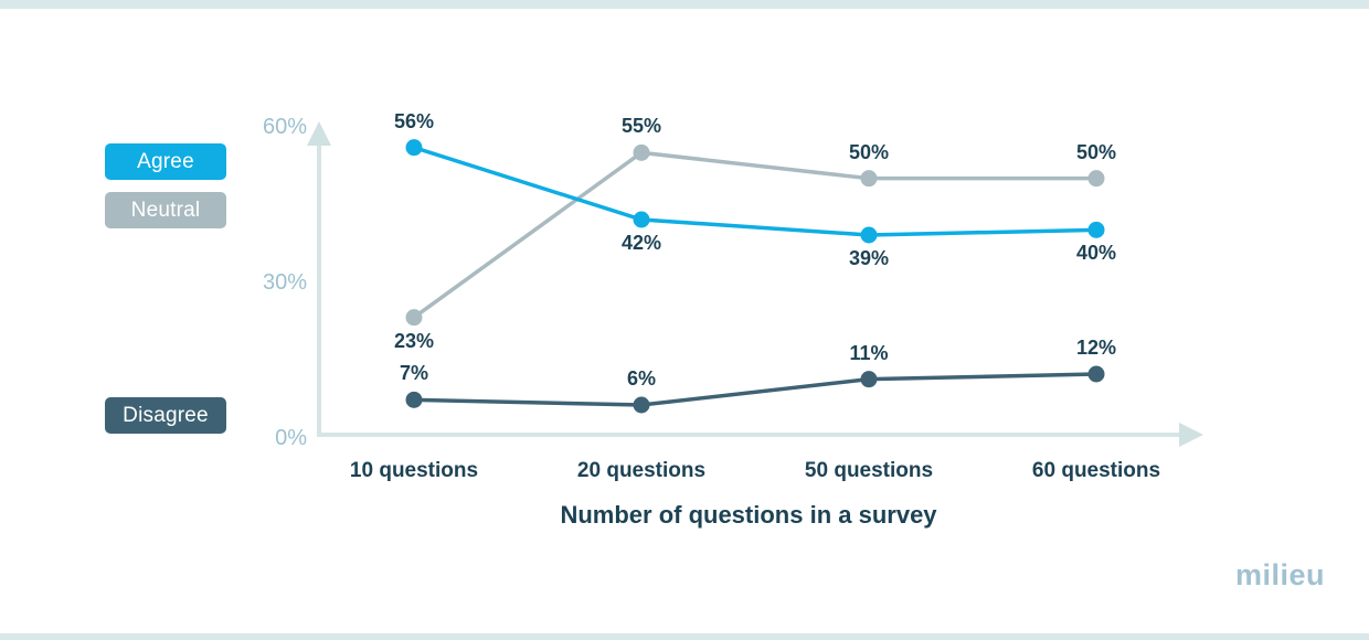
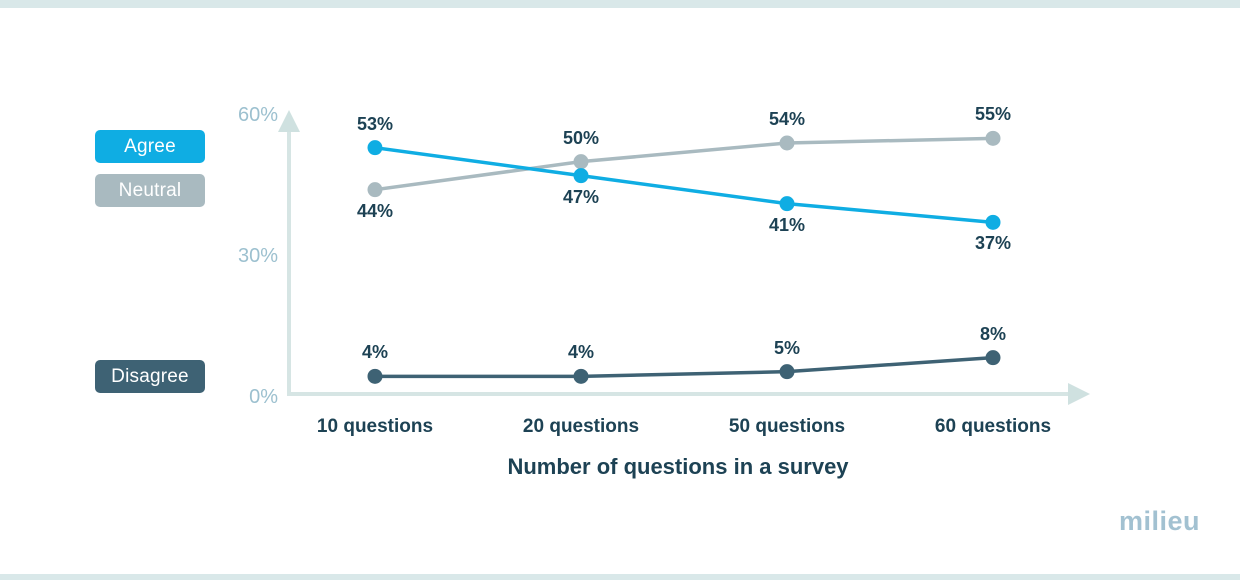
Agree/10 questions: 56% -> 53%
Neutral/10 questions: 23% -> 44%
Disagree/10 questions: 7% -> 4%
Agree/20 questions: 42% -> 47%
Neutral/20 questions: 55% -> 50%
Disagree/20 questions: 6% -> 4%
Agree/50 questions: 39% -> 41%
Neutral/50 questions: 50% -> 54%
Disagree/50 questions: 11% -> 5%
Agree/60 questions: 40% -> 37%
Neutral/60 questions: 50% -> 55%
Disagree/60 questions: 12% -> 8%
